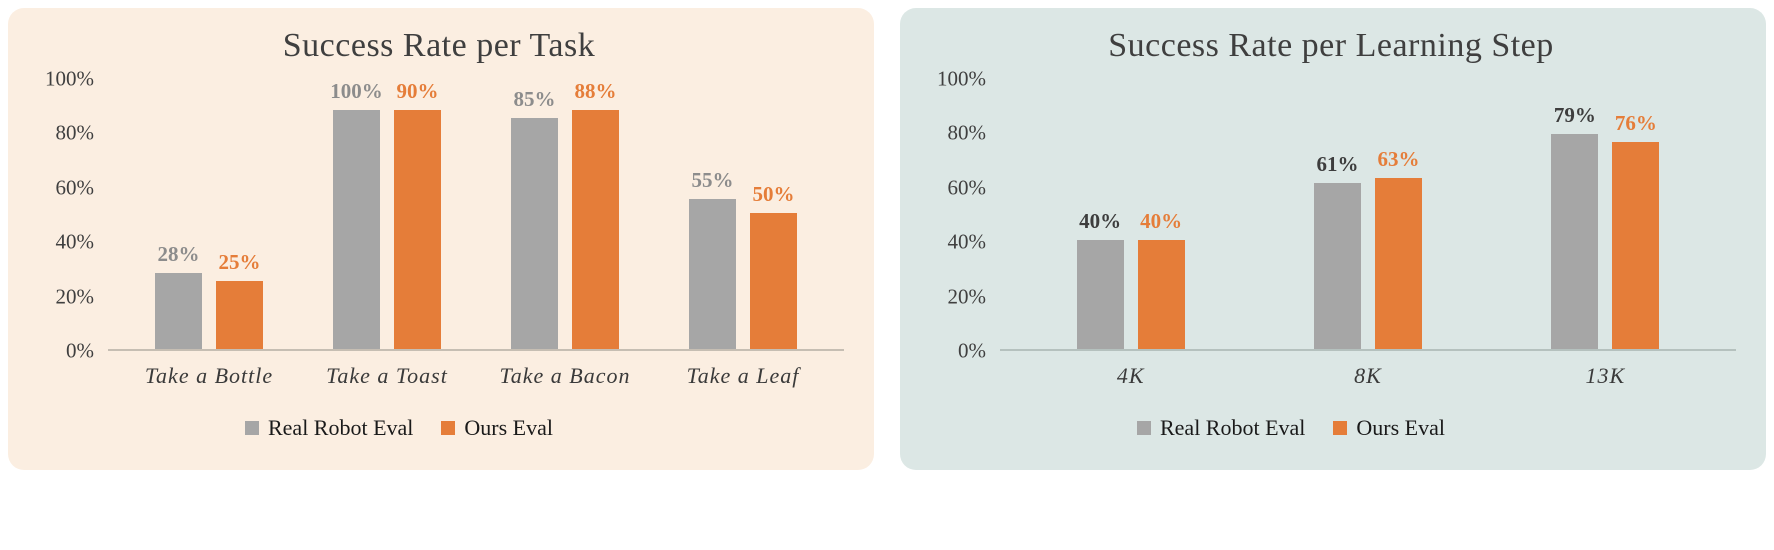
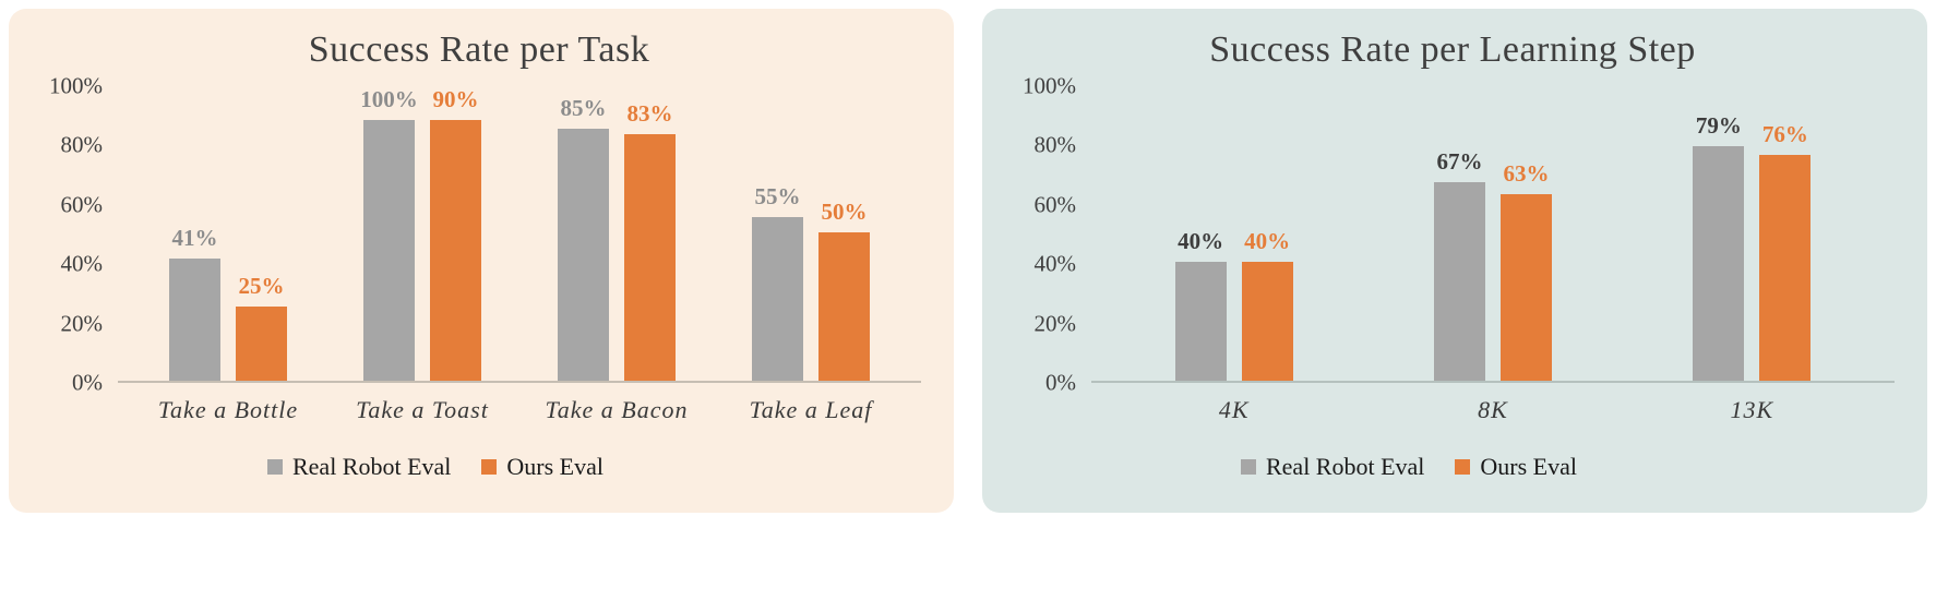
Success Rate per Task/Real Robot Eval/Take a Bottle: 28% -> 41%
Success Rate per Task/Ours Eval/Take a Bacon: 88% -> 83%
Success Rate per Learning Step/Real Robot Eval/8K: 61% -> 67%
